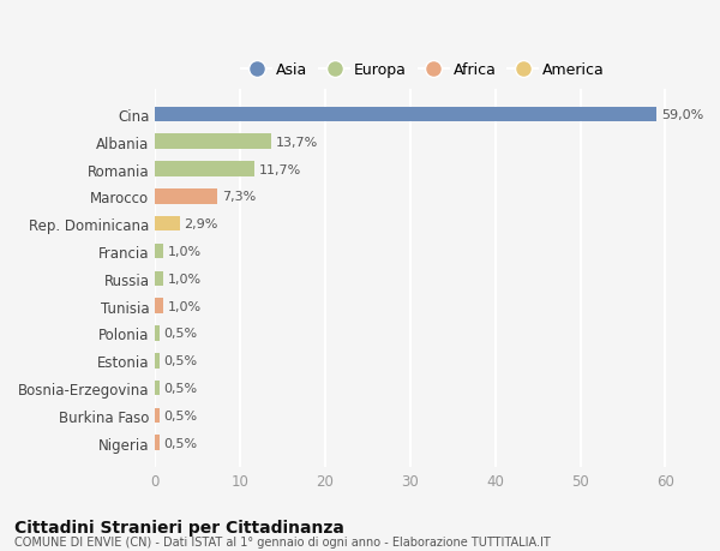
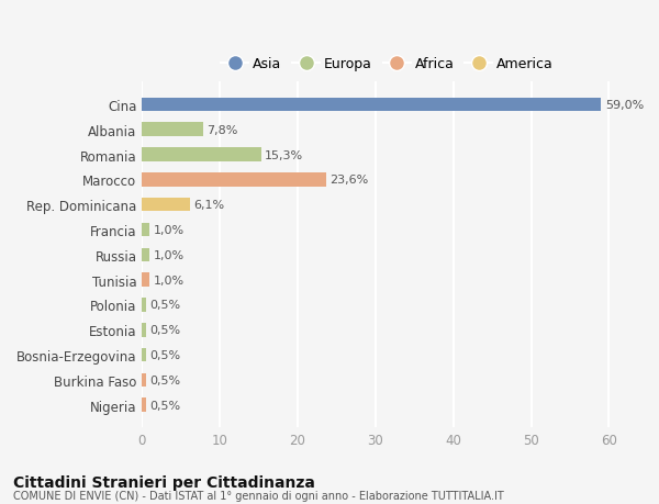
Albania: 13,7% -> 7,8%
Romania: 11,7% -> 15,3%
Marocco: 7,3% -> 23,6%
Rep. Dominicana: 2,9% -> 6,1%
